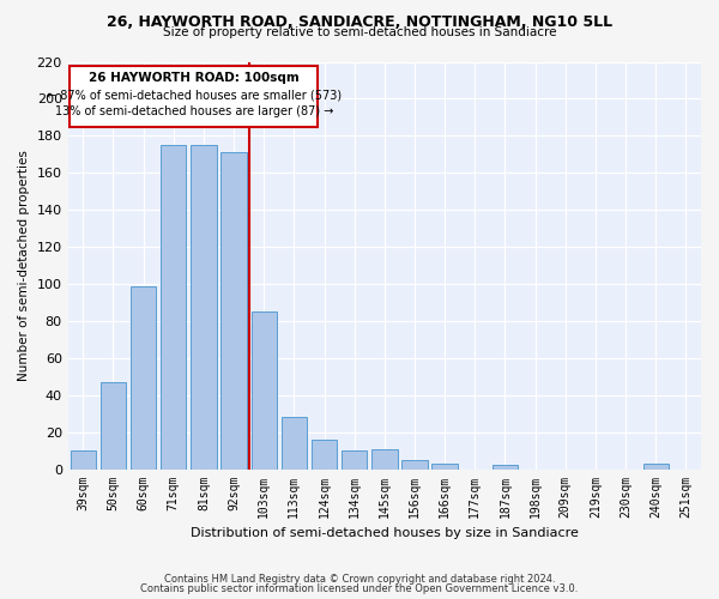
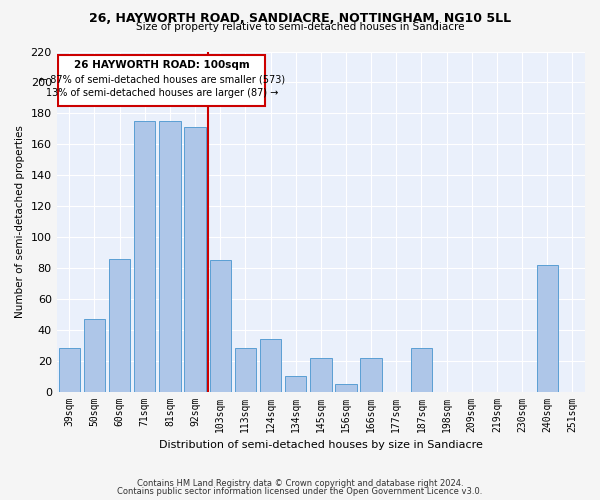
39sqm: 10 -> 28
60sqm: 99 -> 86
124sqm: 16 -> 34
145sqm: 11 -> 22
166sqm: 3 -> 22
187sqm: 2 -> 28
240sqm: 3 -> 82
